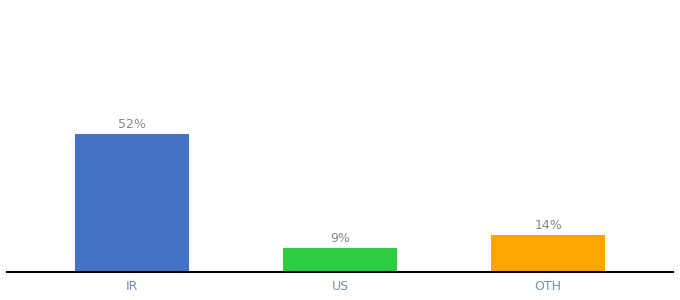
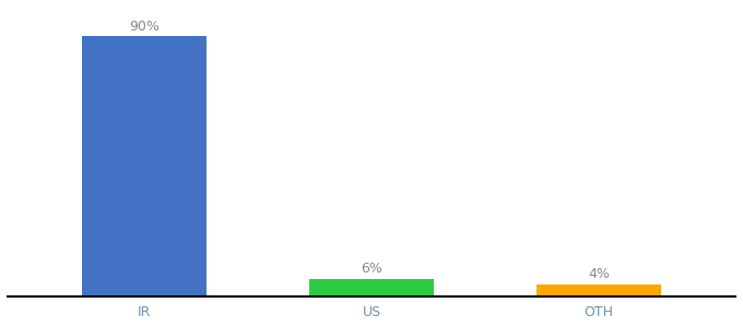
IR: 52% -> 90%
US: 9% -> 6%
OTH: 14% -> 4%
